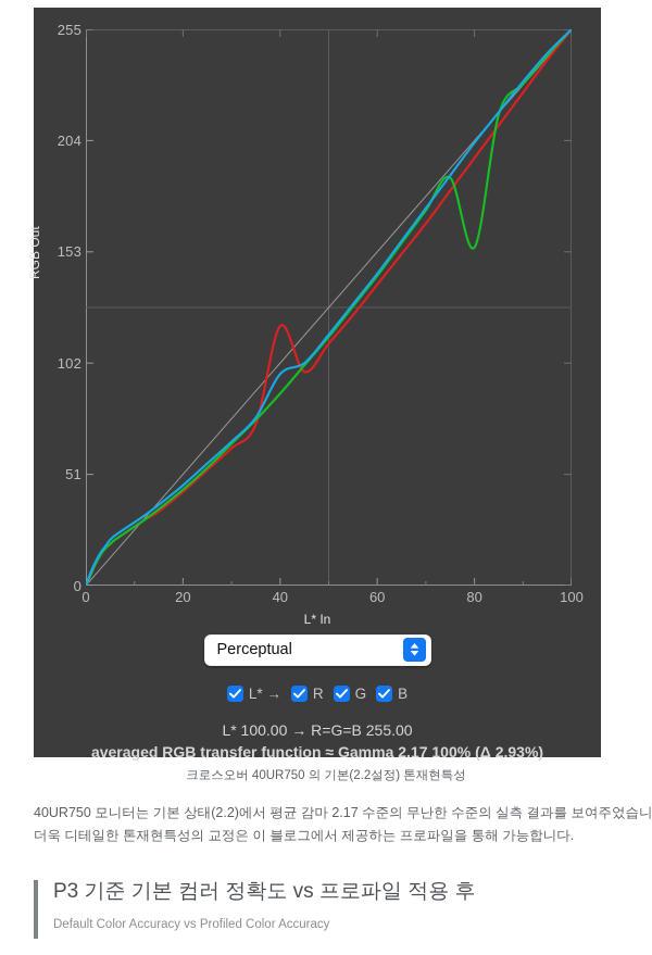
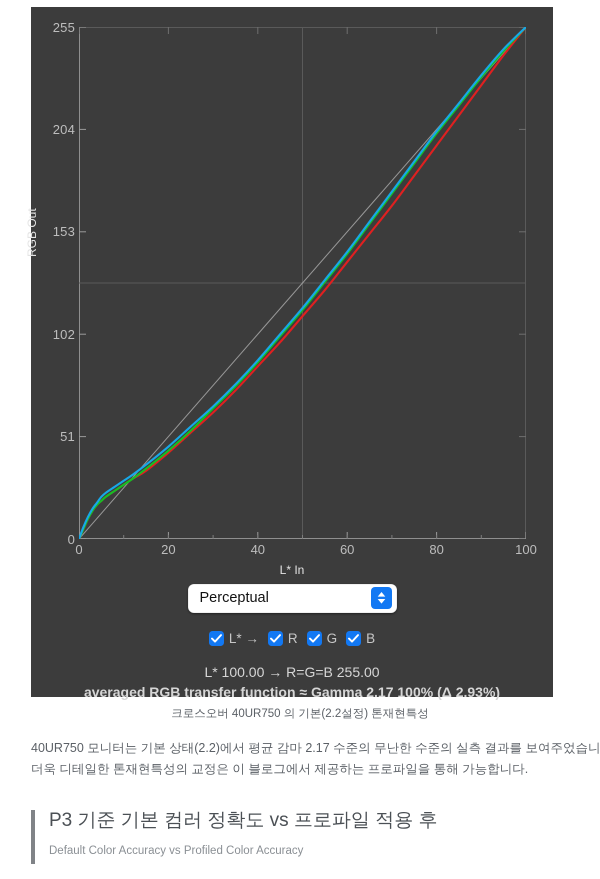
R/40: 119 -> 86
B/40: 97 -> 89
G/80: 155 -> 202
